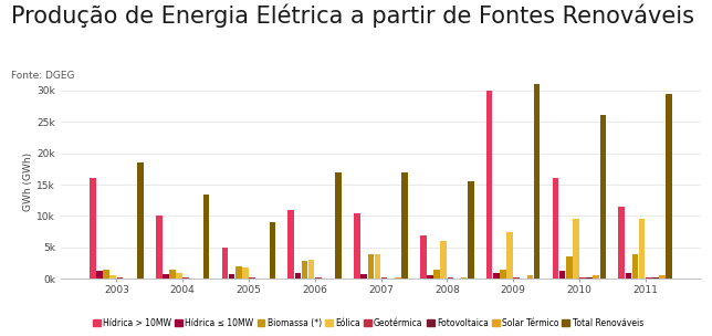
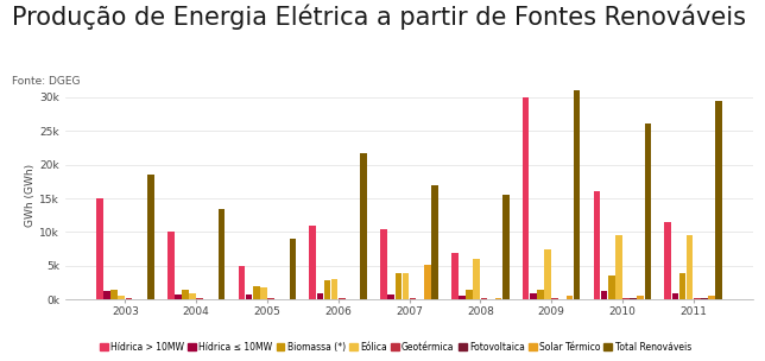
Hídrica > 10MW/2003: 16.0k -> 15.0k
Total Renováveis/2006: 17.0k -> 21.6k
Solar Térmico/2007: 0.2k -> 5.2k
